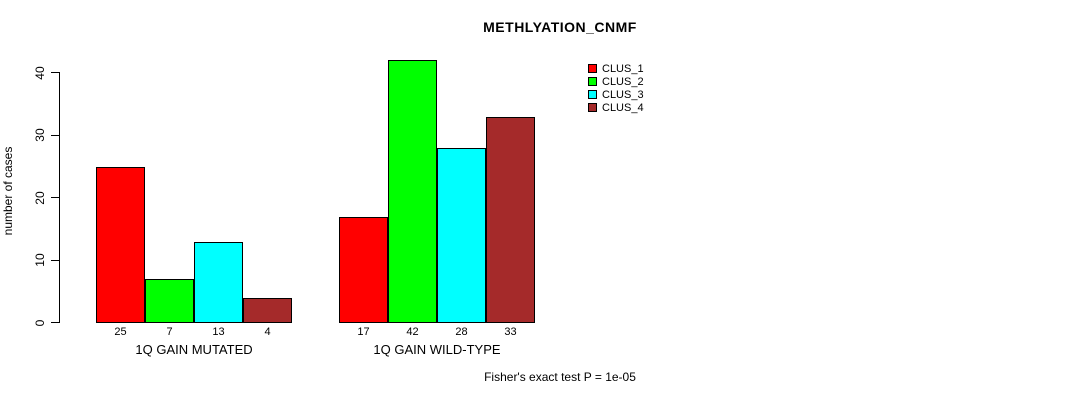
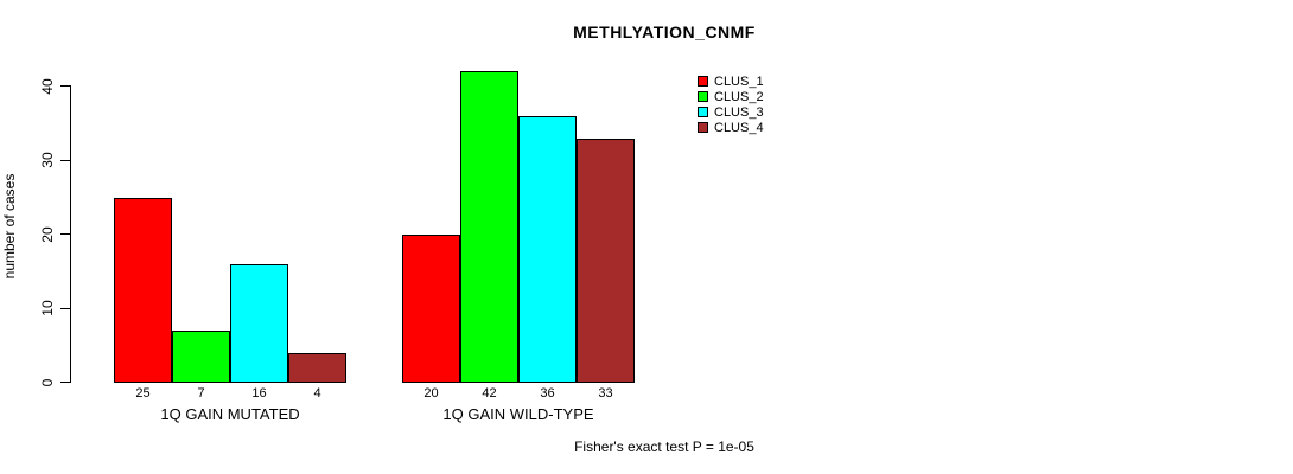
CLUS_3/1Q GAIN MUTATED: 13 -> 16
CLUS_1/1Q GAIN WILD-TYPE: 17 -> 20
CLUS_3/1Q GAIN WILD-TYPE: 28 -> 36
